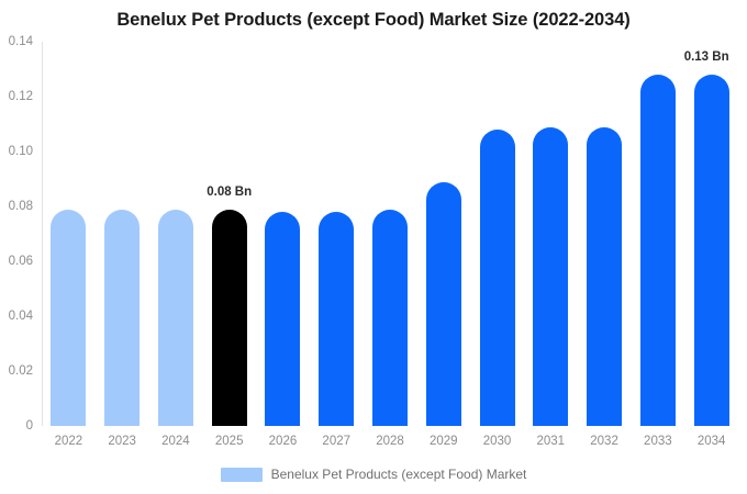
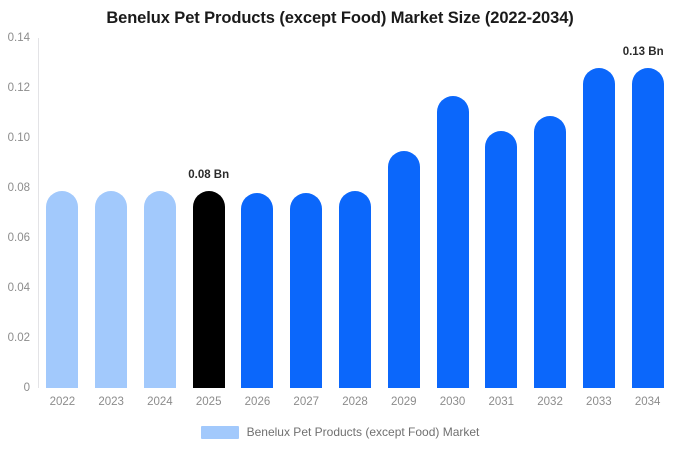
2029: 0.089 -> 0.095
2030: 0.108 -> 0.117
2031: 0.109 -> 0.103
